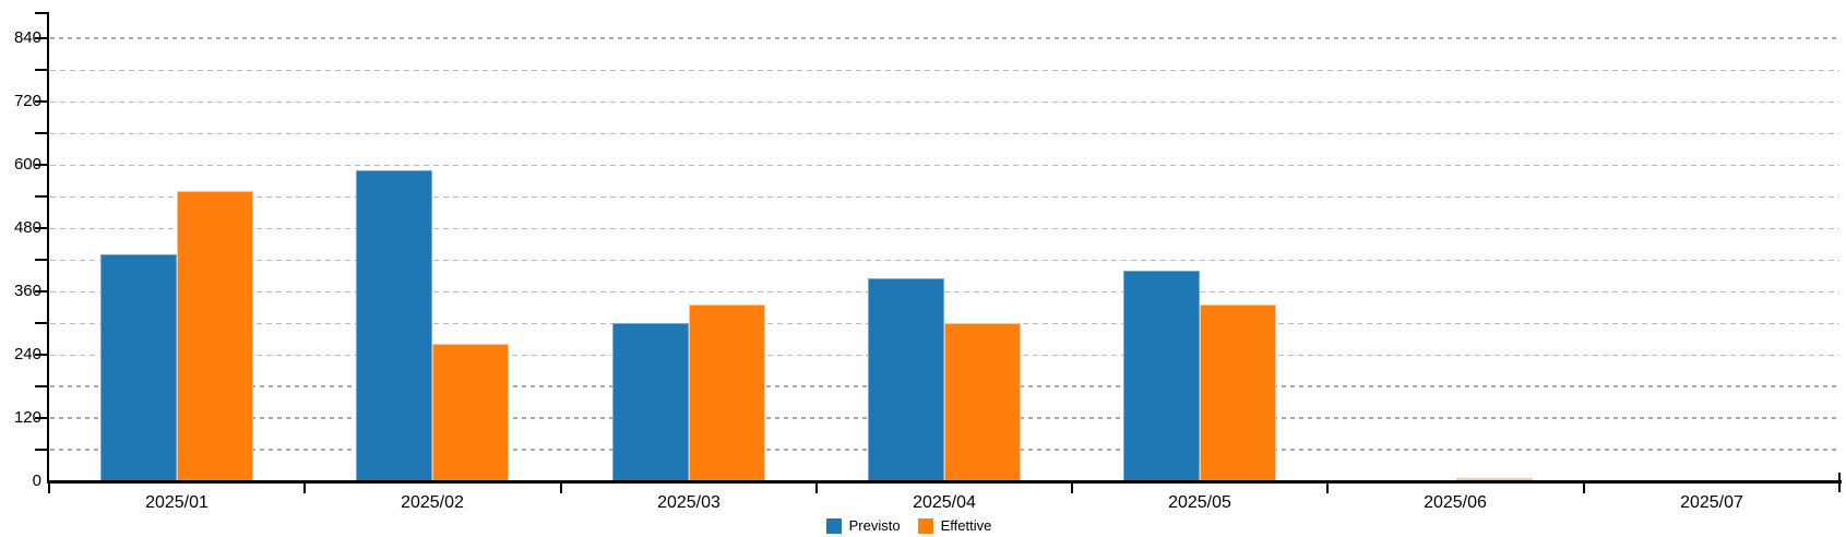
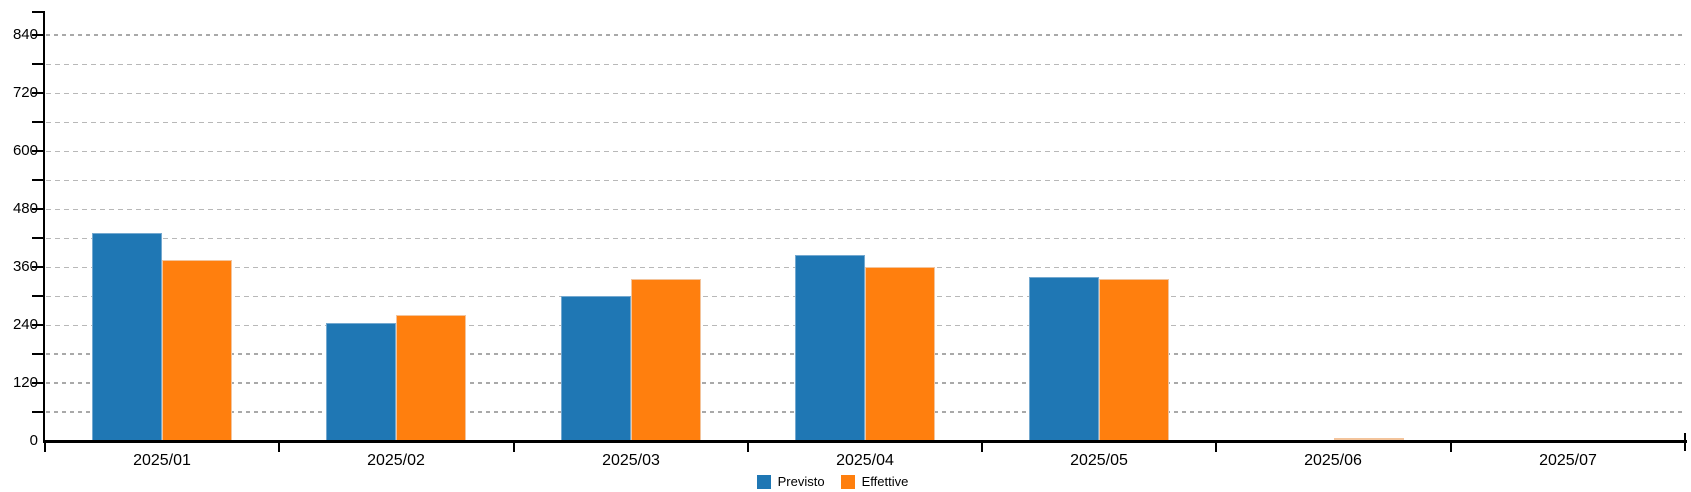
Effettive/2025/01: 550 -> 380
Previsto/2025/02: 590 -> 240
Effettive/2025/04: 300 -> 360
Previsto/2025/05: 400 -> 340
